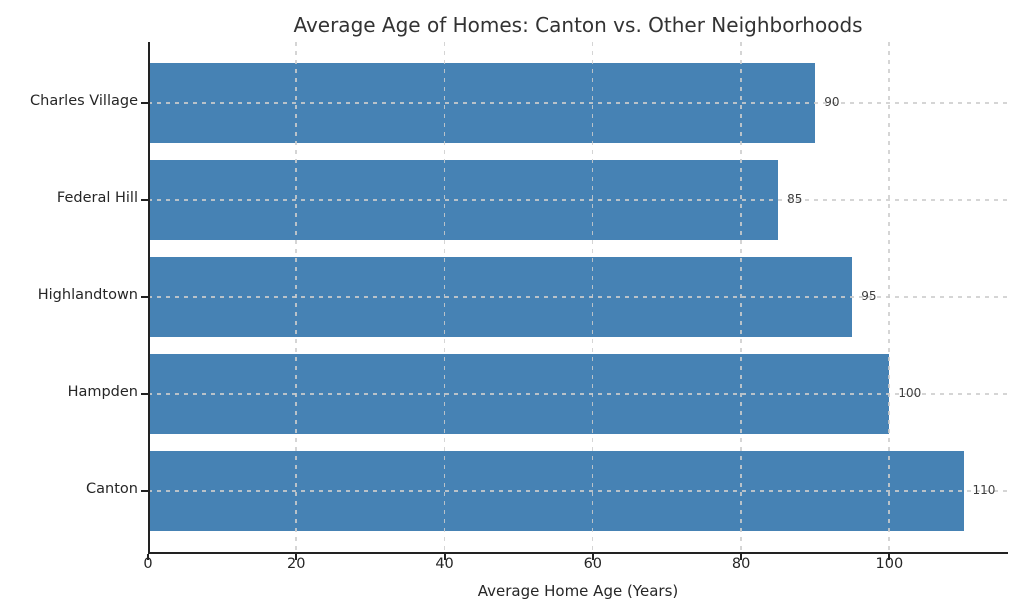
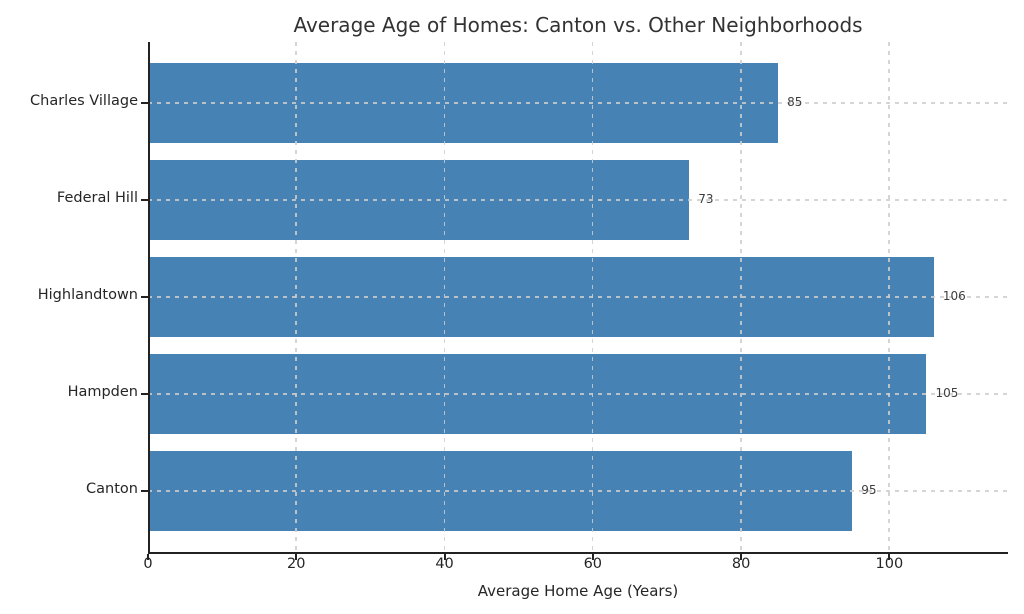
Charles Village: 90 -> 85
Federal Hill: 85 -> 73
Highlandtown: 95 -> 106
Hampden: 100 -> 105
Canton: 110 -> 95
